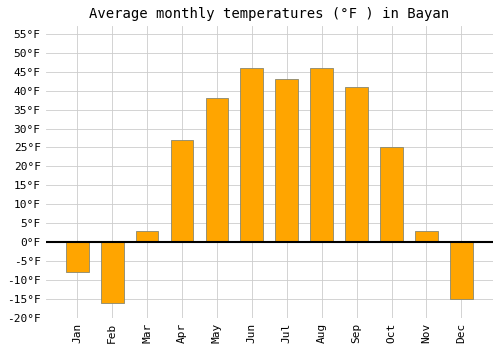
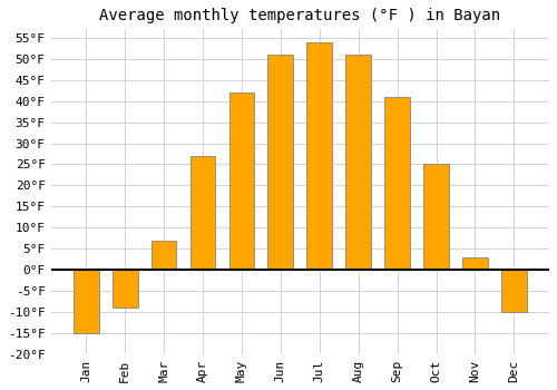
Jan: -8°F -> -15°F
Feb: -16°F -> -9°F
Mar: 3°F -> 7°F
May: 38°F -> 42°F
Jun: 46°F -> 51°F
Jul: 43°F -> 54°F
Aug: 46°F -> 51°F
Dec: -15°F -> -10°F
